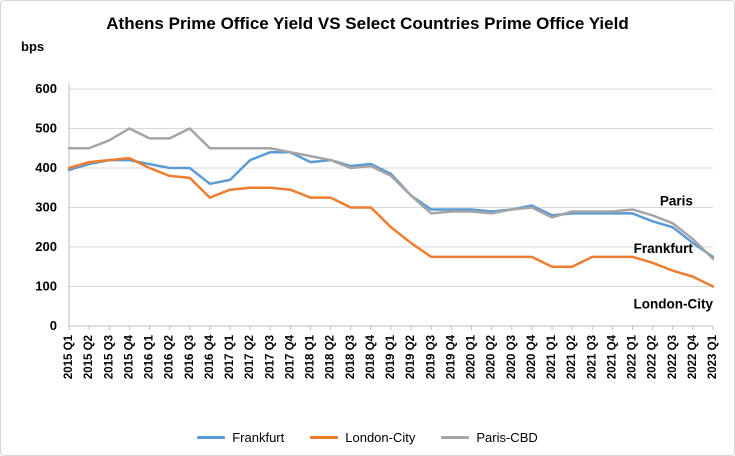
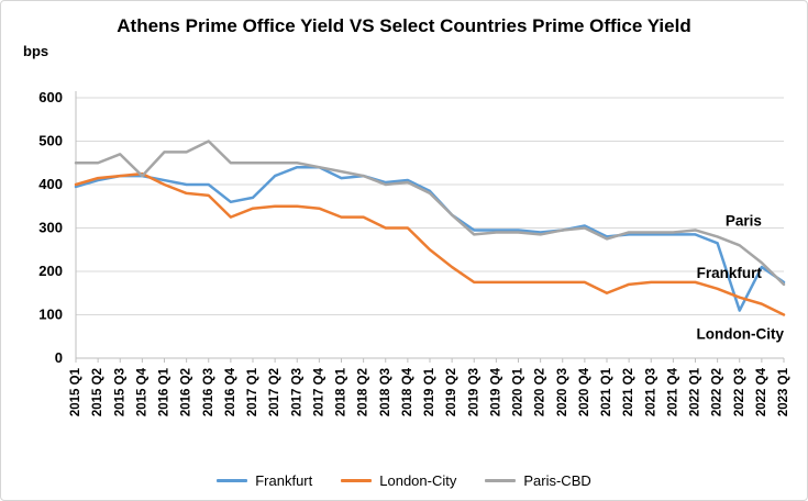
Paris-CBD/2015 Q4: 500 -> 420
London-City/2021 Q2: 150 -> 170
Frankfurt/2022 Q3: 250 -> 110
